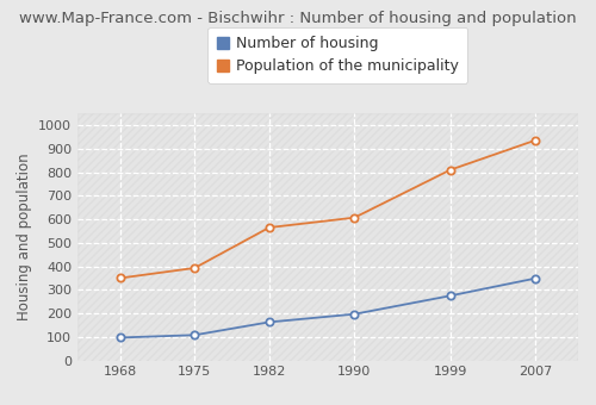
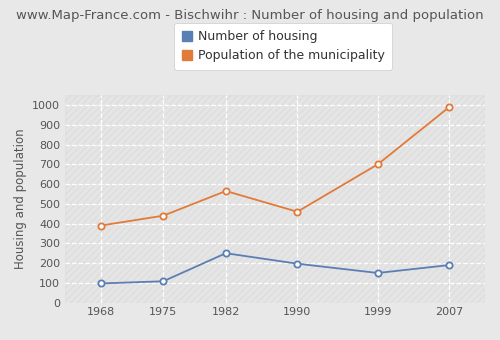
Population of the municipality/1968: 350 -> 390
Population of the municipality/1975: 390 -> 440
Number of housing/1982: 160 -> 250
Population of the municipality/1990: 610 -> 460
Number of housing/1999: 280 -> 150
Population of the municipality/1999: 810 -> 700
Number of housing/2007: 350 -> 190
Population of the municipality/2007: 940 -> 990
